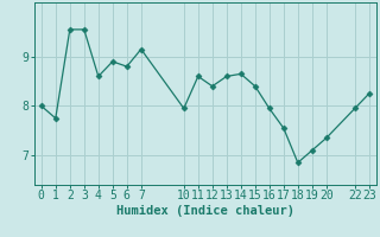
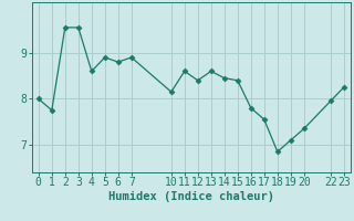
7: 9.15 -> 8.90
10: 7.95 -> 8.15
14: 8.65 -> 8.45
16: 7.95 -> 7.80
